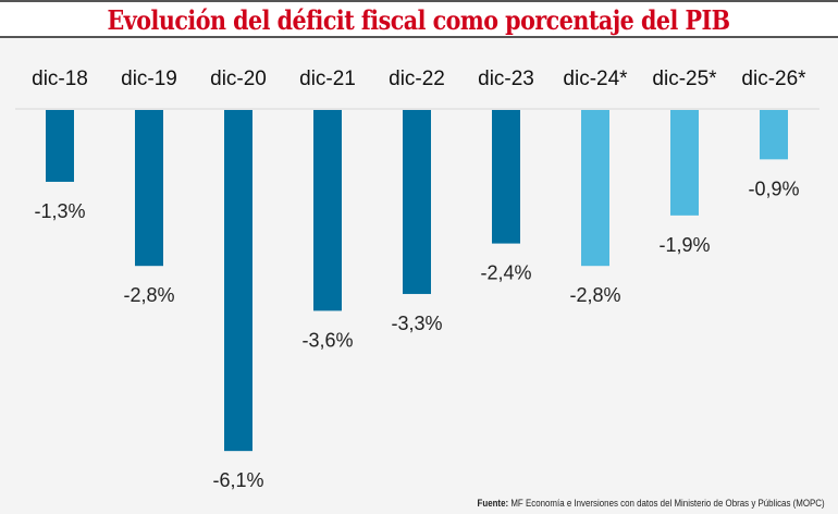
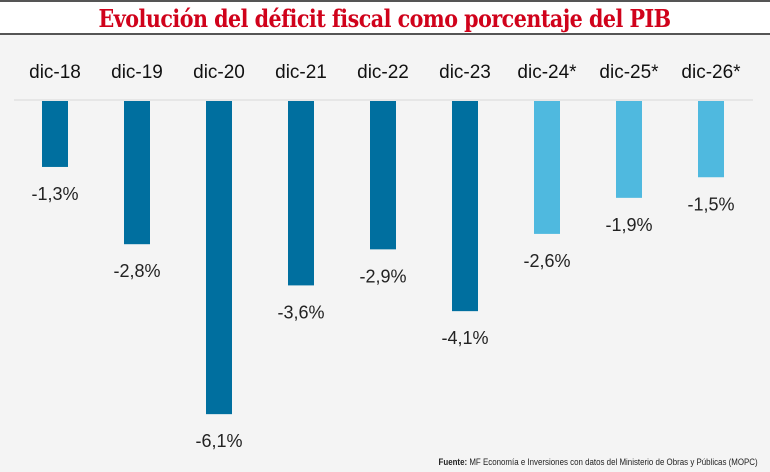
dic-22: -3,3% -> -2,9%
dic-23: -2,4% -> -4,1%
dic-24*: -2,8% -> -2,6%
dic-26*: -0,9% -> -1,5%
